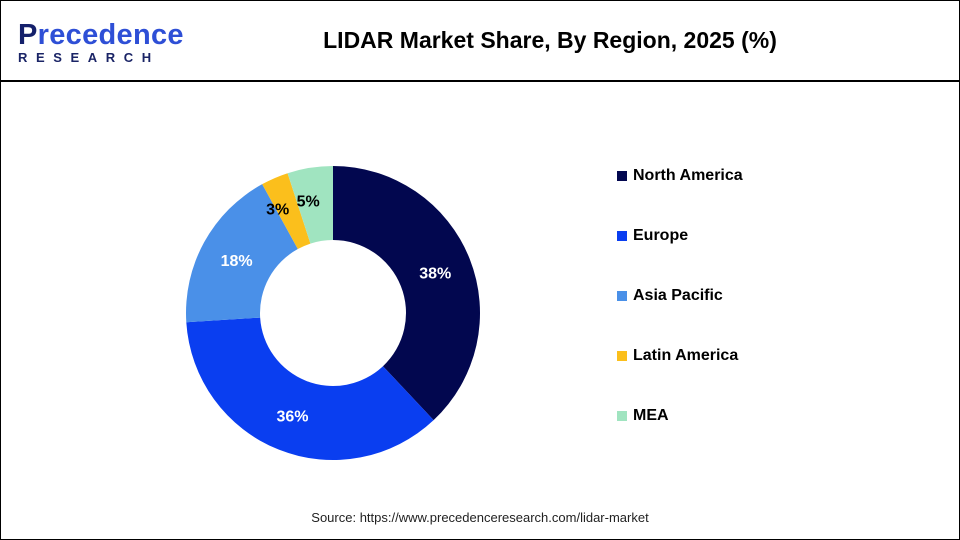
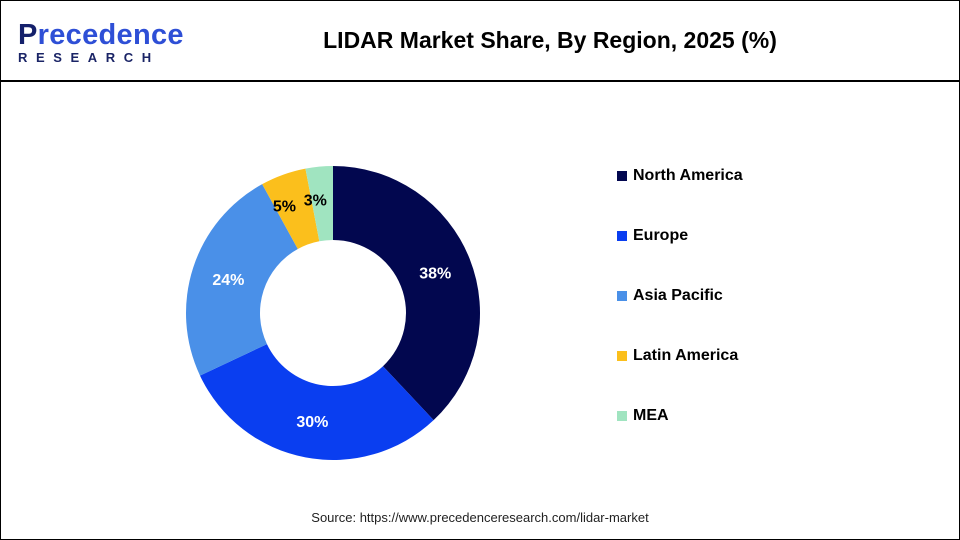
Europe: 36% -> 30%
Asia Pacific: 18% -> 24%
Latin America: 3% -> 5%
MEA: 5% -> 3%
